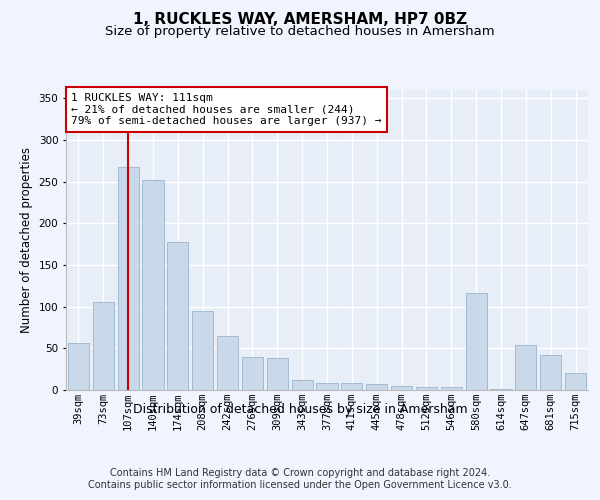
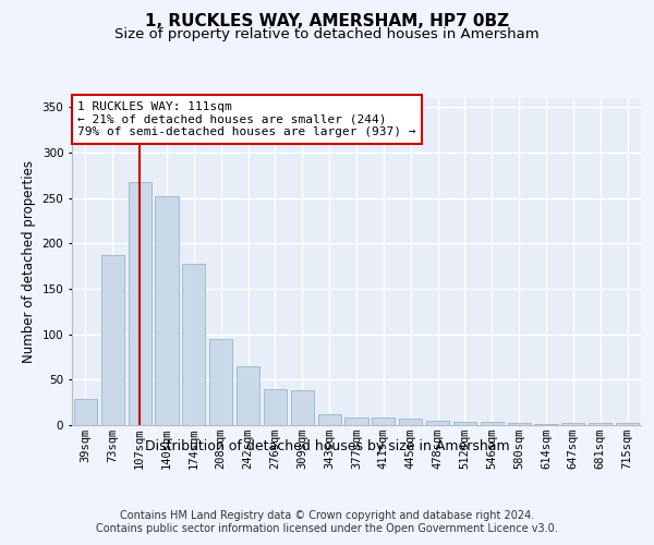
39sqm: 56 -> 29
73sqm: 106 -> 187
580sqm: 116 -> 3
647sqm: 54 -> 3
681sqm: 42 -> 2
715sqm: 20 -> 2
